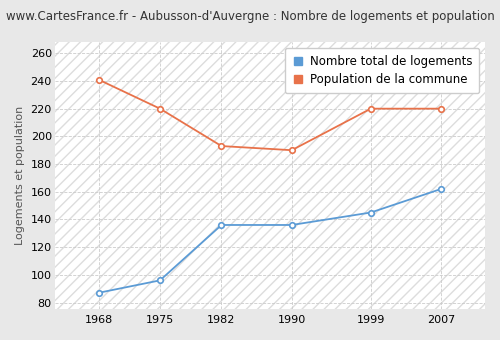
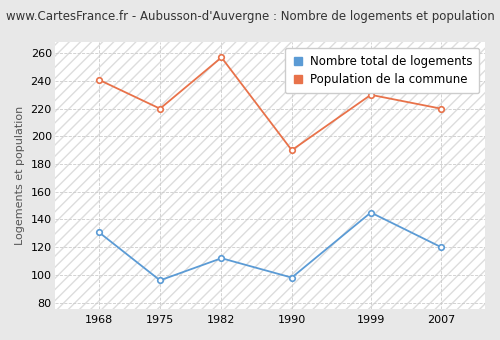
Nombre total de logements/1968: 87 -> 131
Nombre total de logements/1982: 136 -> 112
Population de la commune/1982: 193 -> 257
Nombre total de logements/1990: 136 -> 98
Population de la commune/1999: 220 -> 230
Nombre total de logements/2007: 162 -> 120
